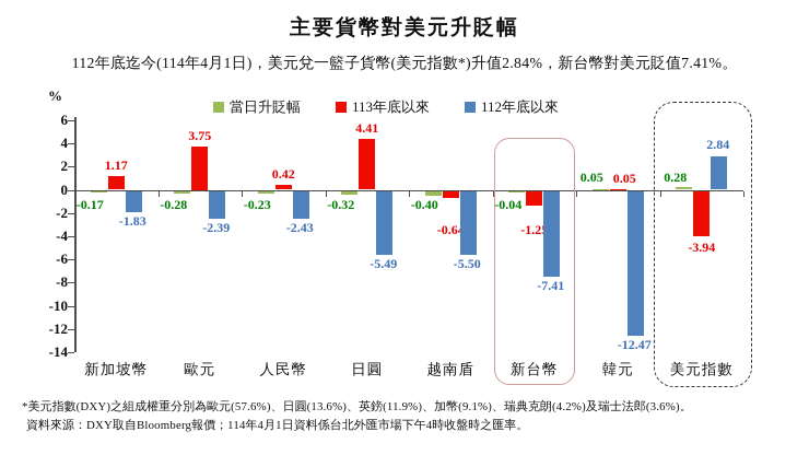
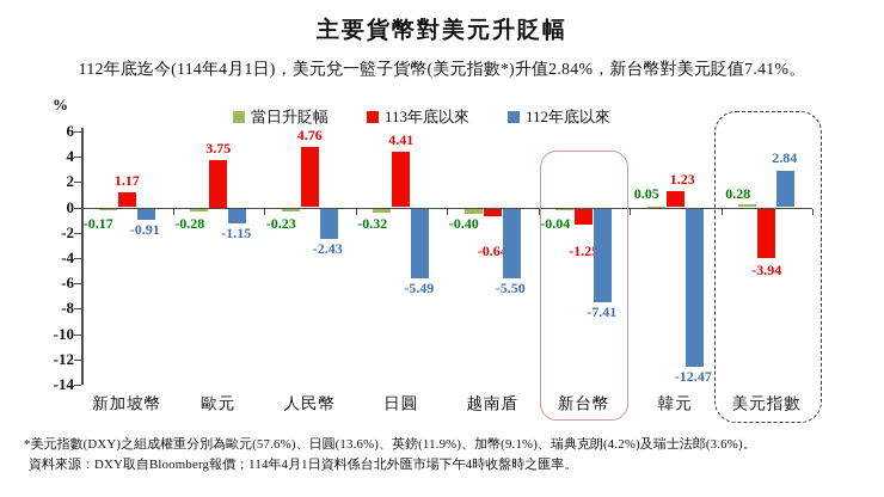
112年底以來/新加坡幣: -1.83 -> -0.91
112年底以來/歐元: -2.39 -> -1.15
113年底以來/人民幣: 0.42 -> 4.76
113年底以來/韓元: 0.05 -> 1.23
